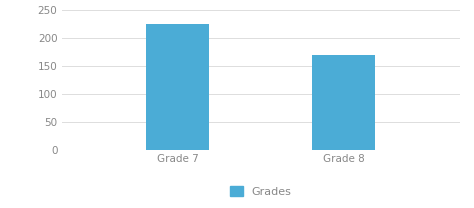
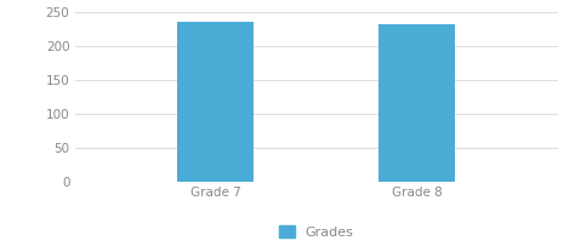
Grade 7: 226 -> 237
Grade 8: 170 -> 233
